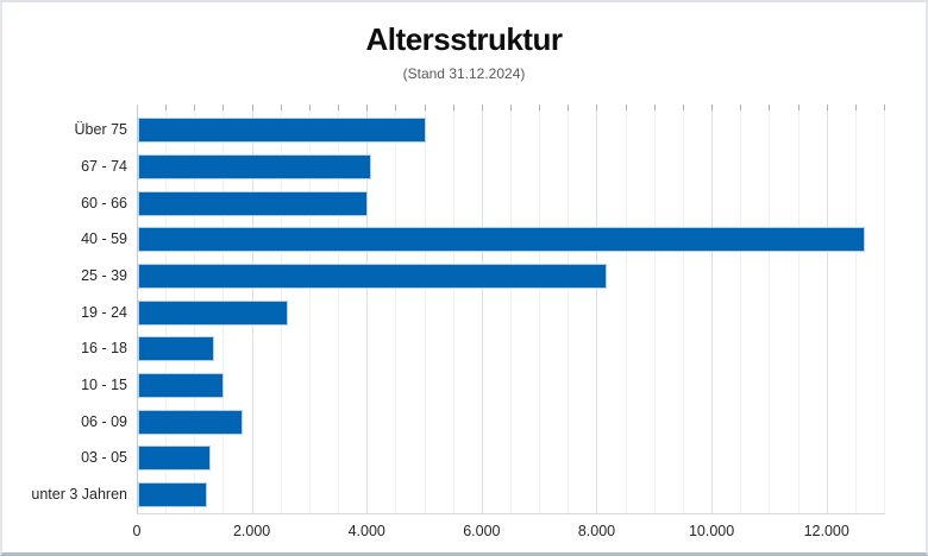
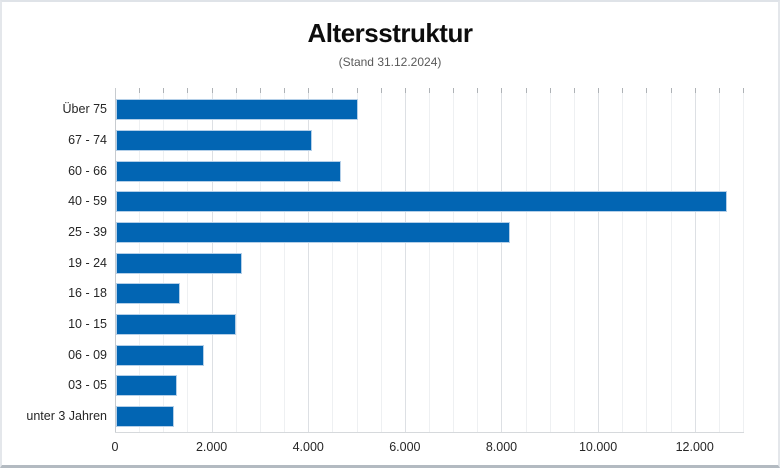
60 - 66: 4000 -> 4600
10 - 15: 1500 -> 2500
